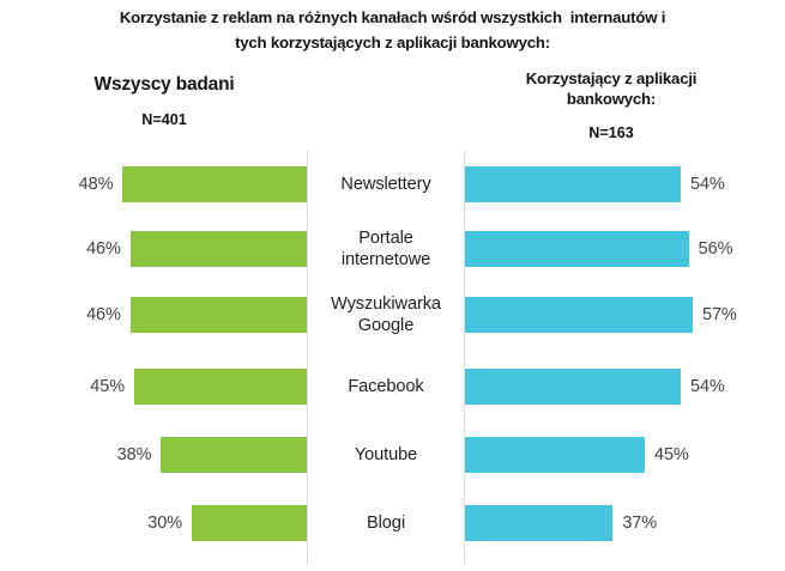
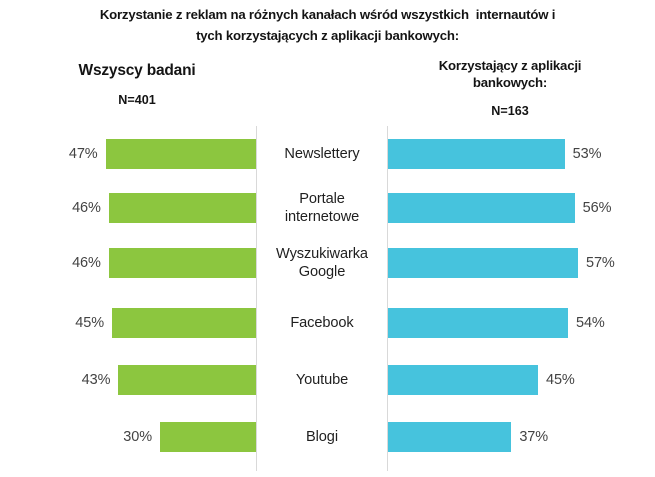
Wszyscy badani/Newslettery: 48% -> 47%
Korzystający z aplikacji bankowych:/Newslettery: 54% -> 53%
Wszyscy badani/Youtube: 38% -> 43%
